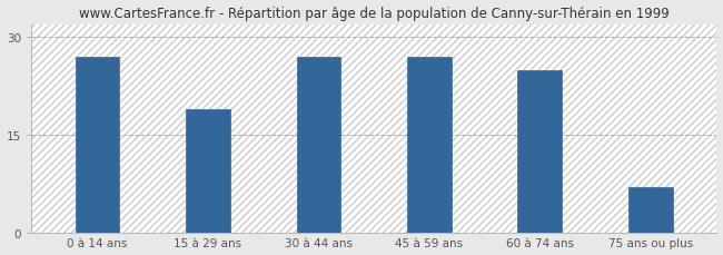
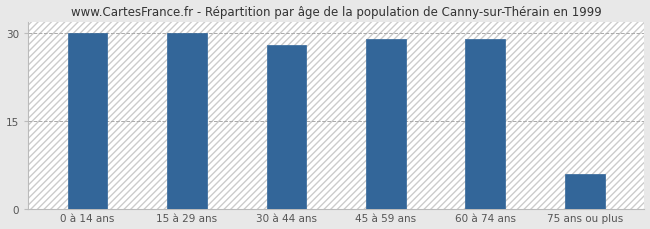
0 à 14 ans: 27 -> 30
15 à 29 ans: 19 -> 30
30 à 44 ans: 27 -> 28
45 à 59 ans: 27 -> 29
60 à 74 ans: 25 -> 29
75 ans ou plus: 7 -> 6
